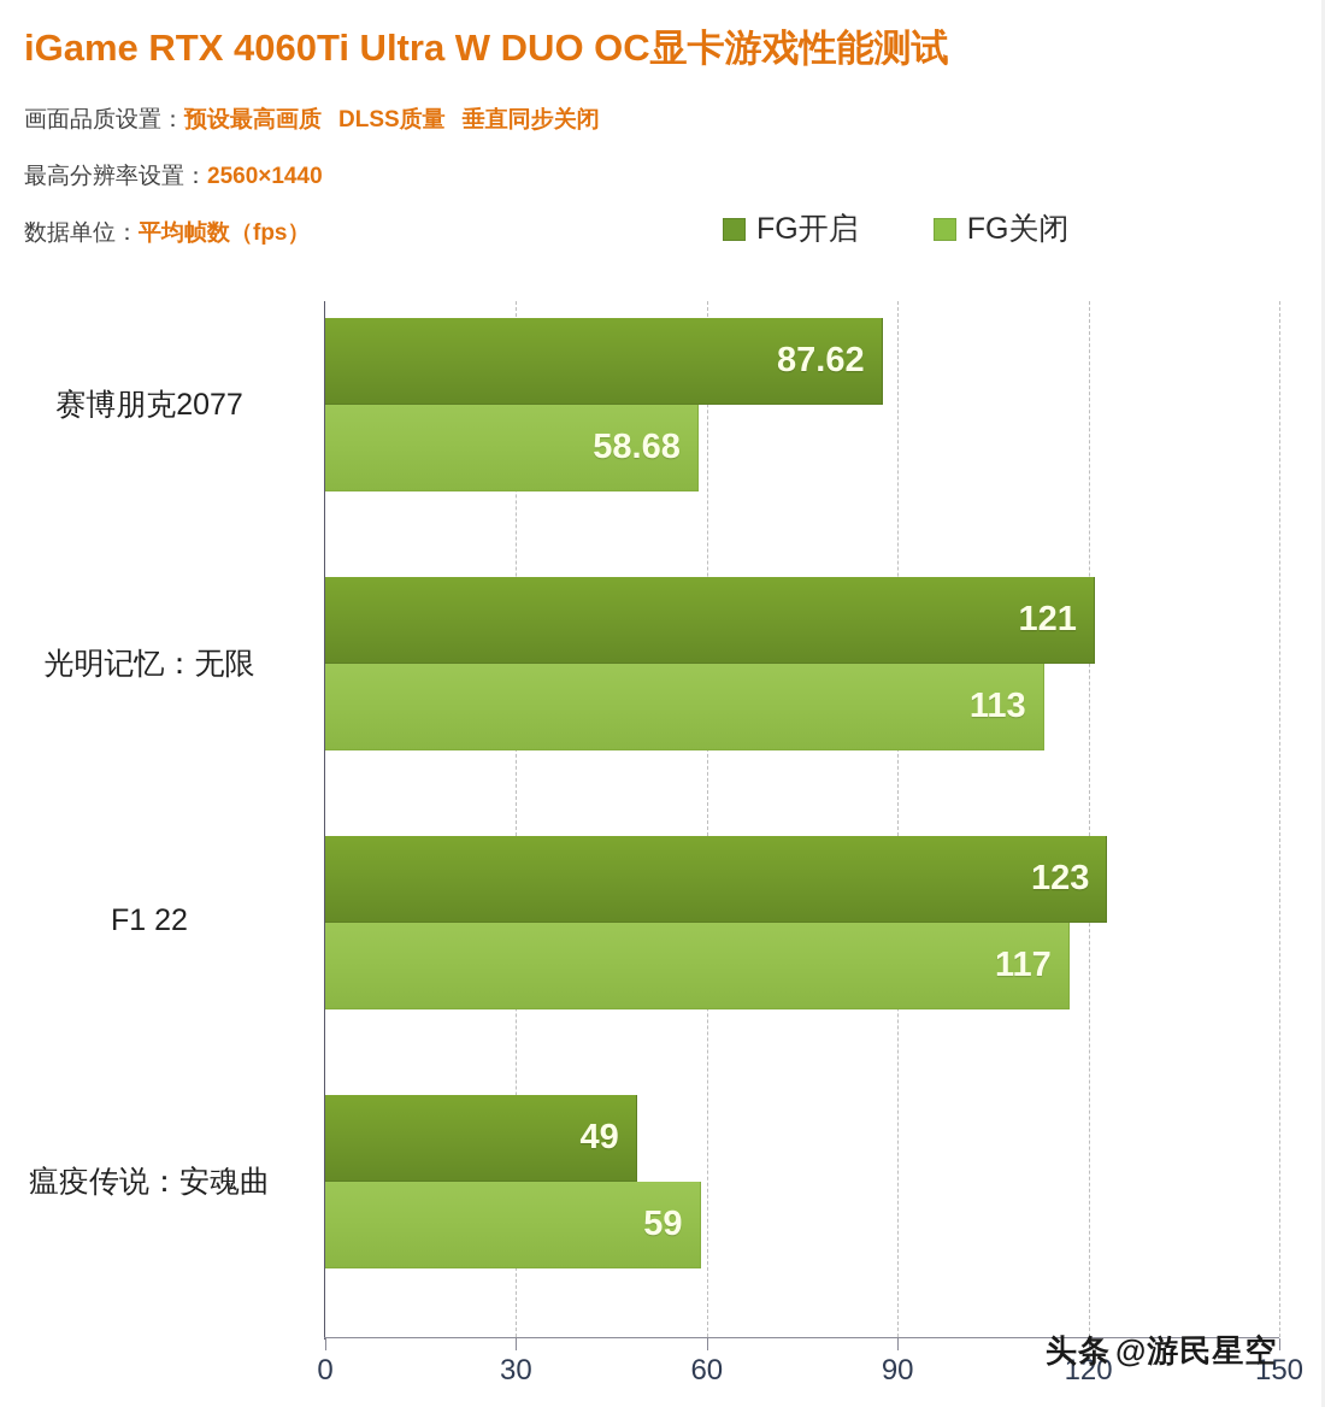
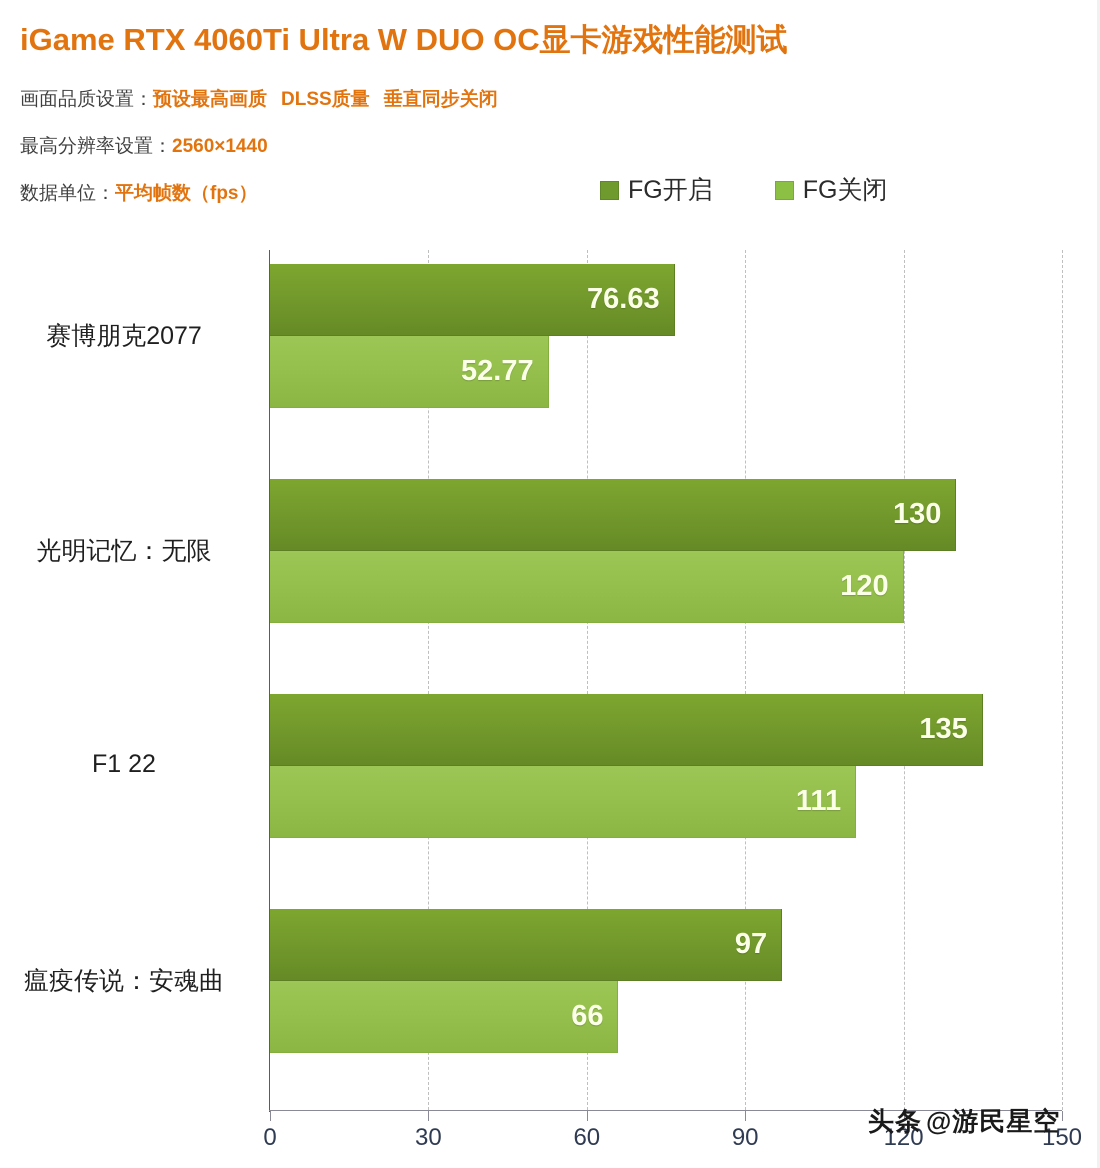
FG开启/赛博朋克2077: 87.62 -> 76.63
FG关闭/赛博朋克2077: 58.68 -> 52.77
FG开启/光明记忆：无限: 121 -> 130
FG关闭/光明记忆：无限: 113 -> 120
FG开启/F1 22: 123 -> 135
FG关闭/F1 22: 117 -> 111
FG开启/瘟疫传说：安魂曲: 49 -> 97
FG关闭/瘟疫传说：安魂曲: 59 -> 66
